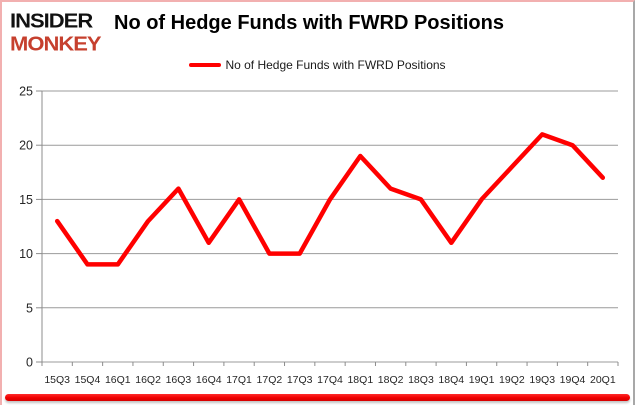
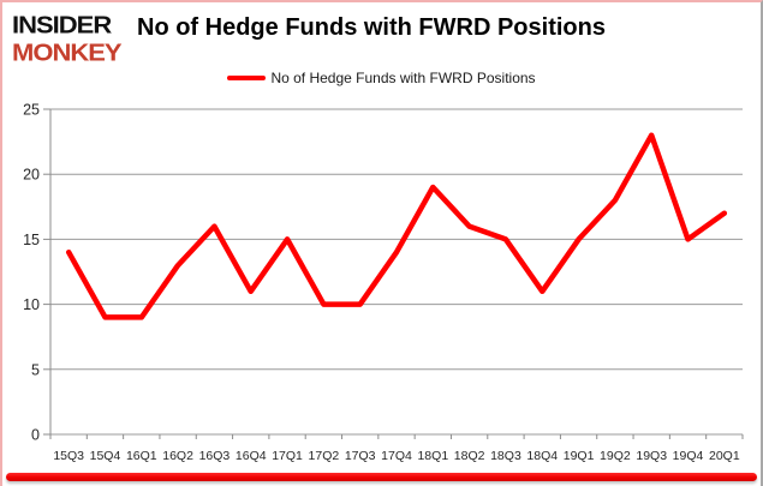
15Q3: 13 -> 14
17Q4: 15 -> 14
19Q3: 21 -> 23
19Q4: 20 -> 15
